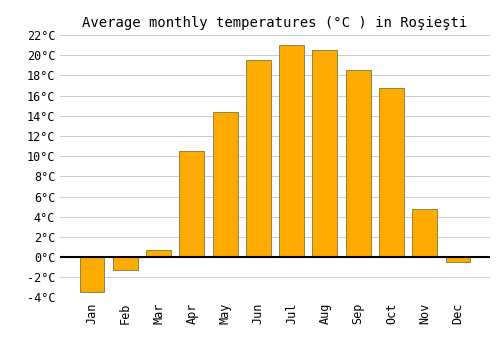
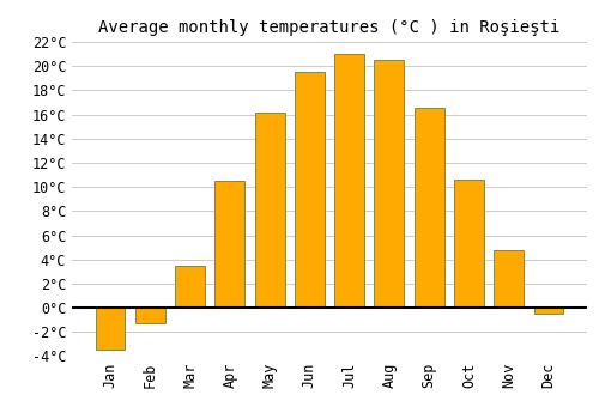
Mar: 0.7°C -> 3.5°C
May: 14.4°C -> 16.2°C
Sep: 18.5°C -> 16.6°C
Oct: 16.8°C -> 10.6°C
